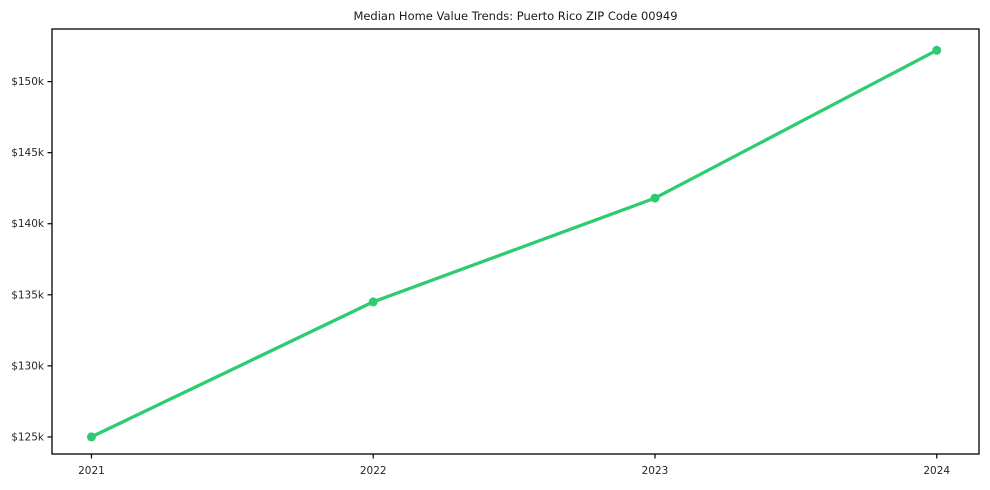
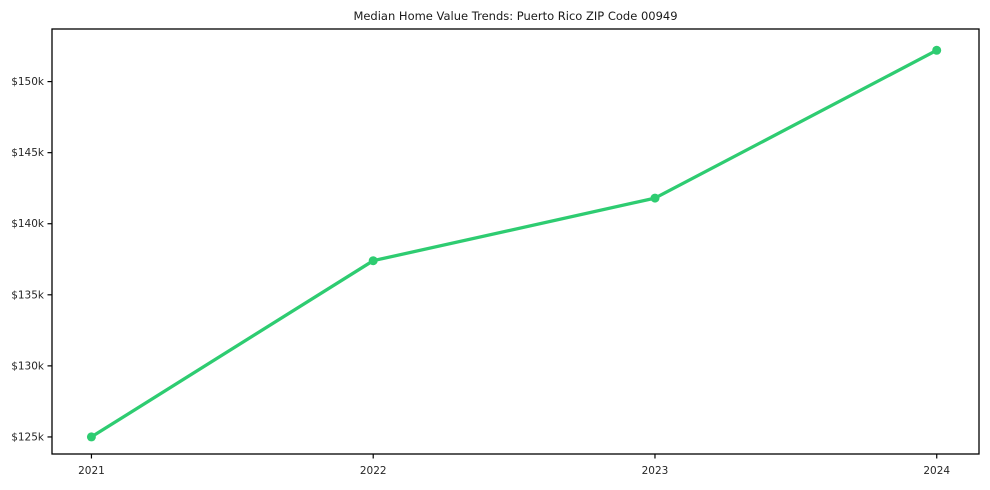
2022: $134.5k -> $137.4k
